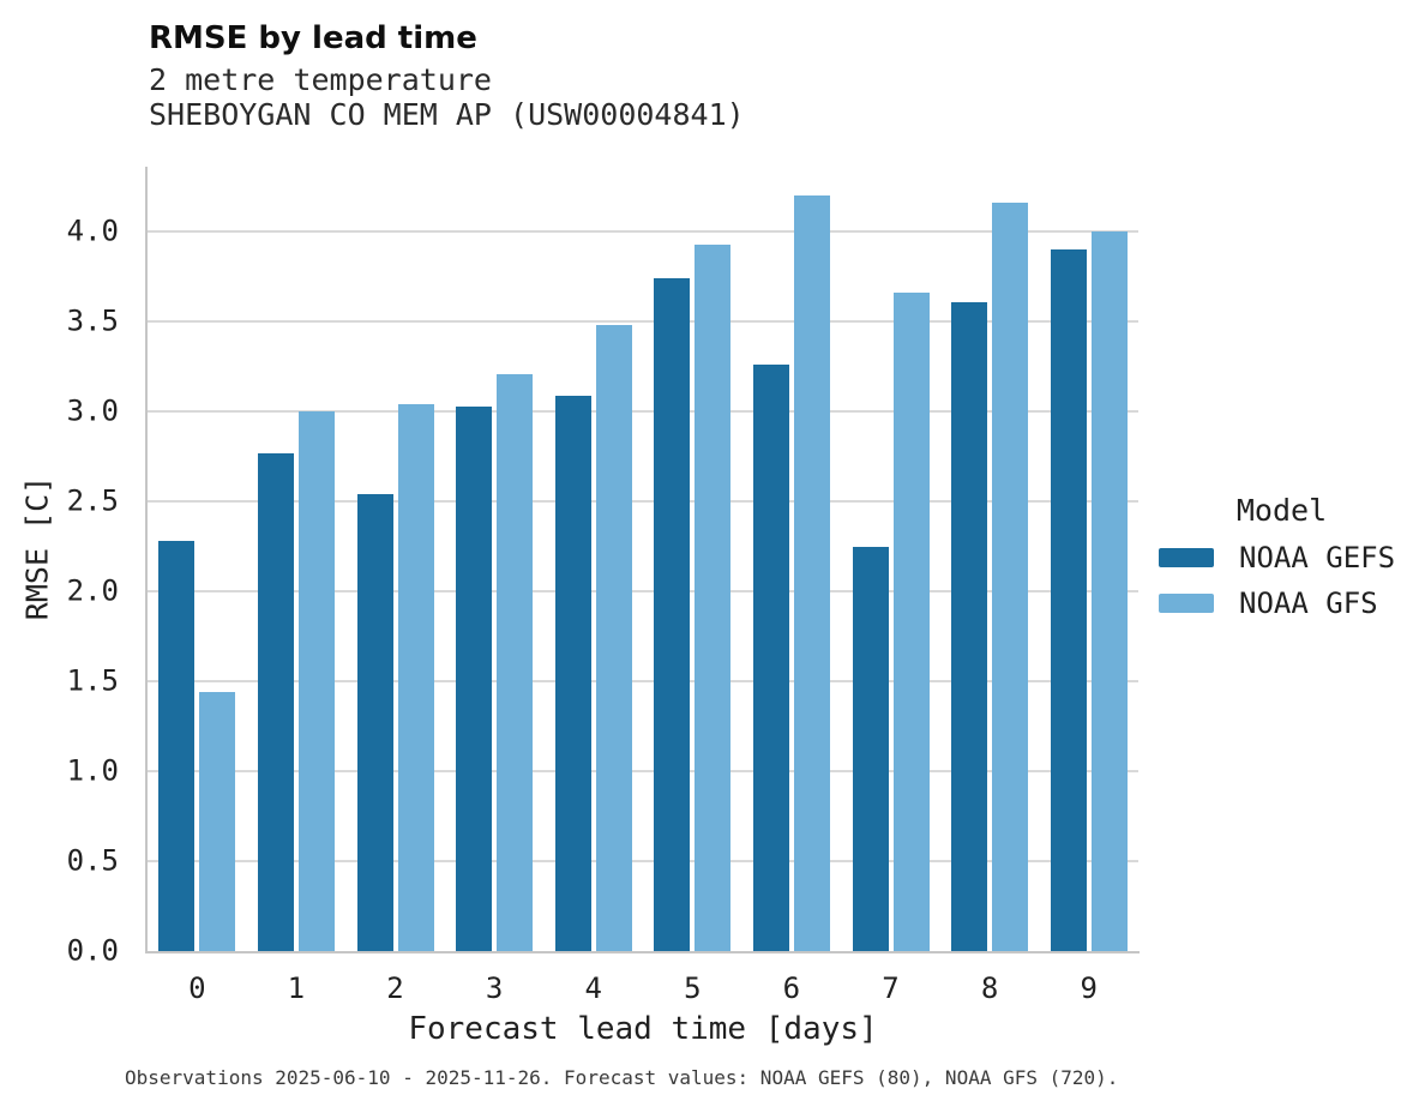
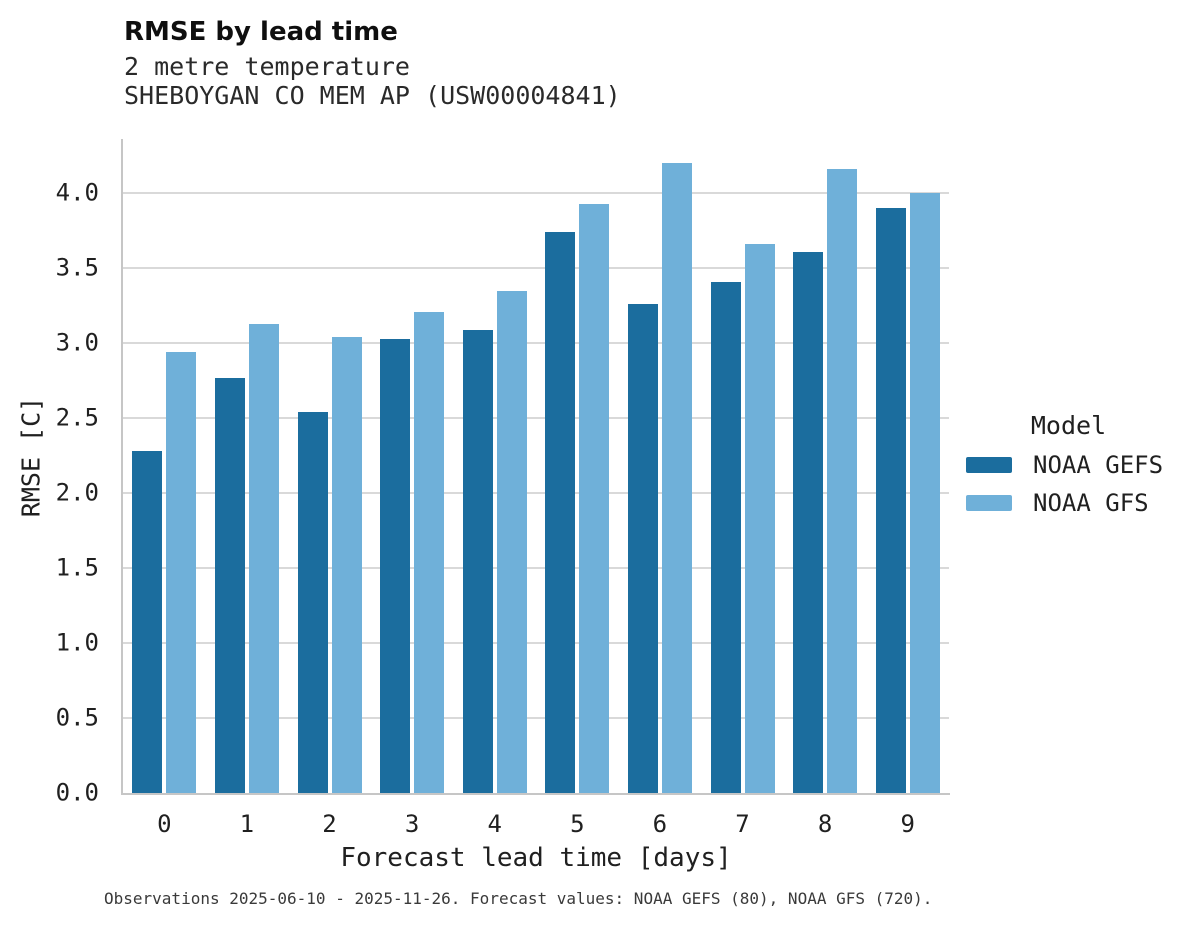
NOAA GFS/0: 1.44 -> 2.94
NOAA GFS/1: 3.00 -> 3.13
NOAA GFS/4: 3.48 -> 3.35
NOAA GEFS/7: 2.25 -> 3.41
